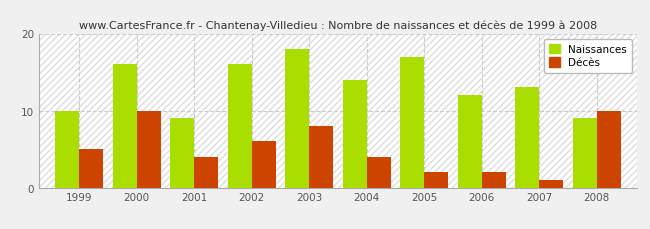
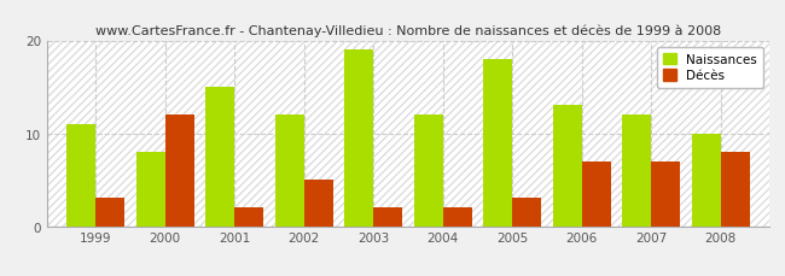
Naissances/1999: 10 -> 11
Décès/1999: 5 -> 3
Naissances/2000: 16 -> 8
Décès/2000: 10 -> 12
Naissances/2001: 9 -> 15
Décès/2001: 4 -> 2
Naissances/2002: 16 -> 12
Décès/2002: 6 -> 5
Naissances/2003: 18 -> 19
Décès/2003: 8 -> 2
Naissances/2004: 14 -> 12
Décès/2004: 4 -> 2
Naissances/2005: 17 -> 18
Décès/2005: 2 -> 3
Naissances/2006: 12 -> 13
Décès/2006: 2 -> 7
Naissances/2007: 13 -> 12
Décès/2007: 1 -> 7
Naissances/2008: 9 -> 10
Décès/2008: 10 -> 8
